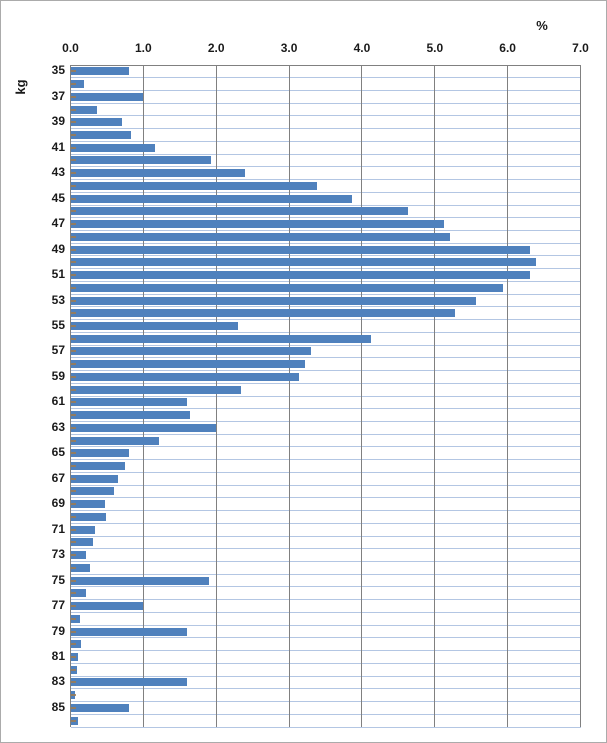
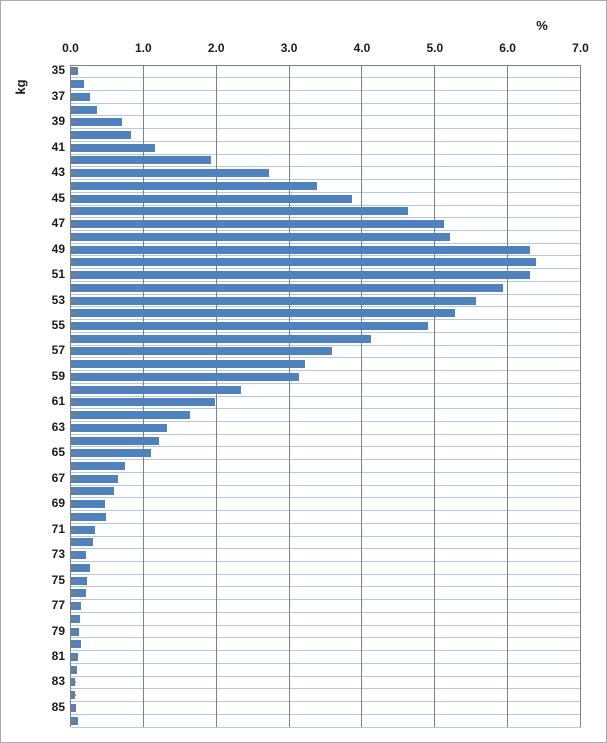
35: 0.8 -> 0.1
37: 1.0 -> 0.3
43: 2.4 -> 2.7
55: 2.3 -> 4.9
57: 3.3 -> 3.6
61: 1.6 -> 2.0
63: 2.0 -> 1.3
65: 0.8 -> 1.1
75: 1.9 -> 0.2
77: 1.0 -> 0.1
79: 1.6 -> 0.1
83: 1.6 -> 0.1
85: 0.8 -> 0.1
